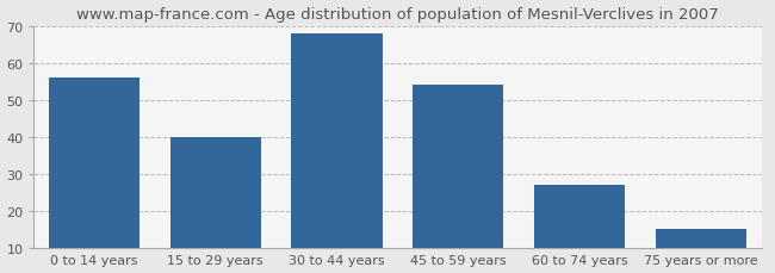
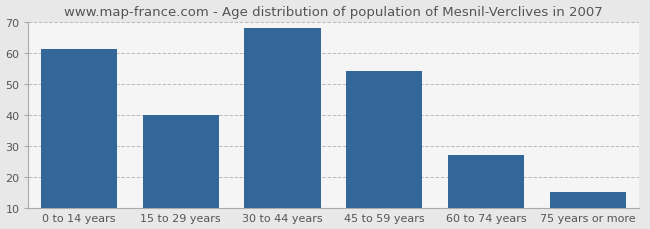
0 to 14 years: 56 -> 61
